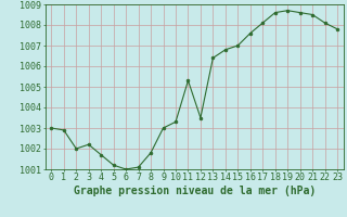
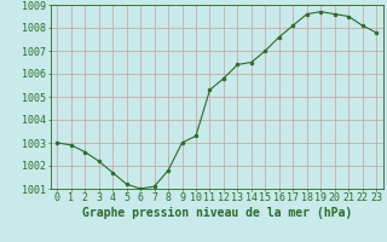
2: 1002.0 -> 1002.6
12: 1003.5 -> 1005.8
14: 1006.8 -> 1006.5
